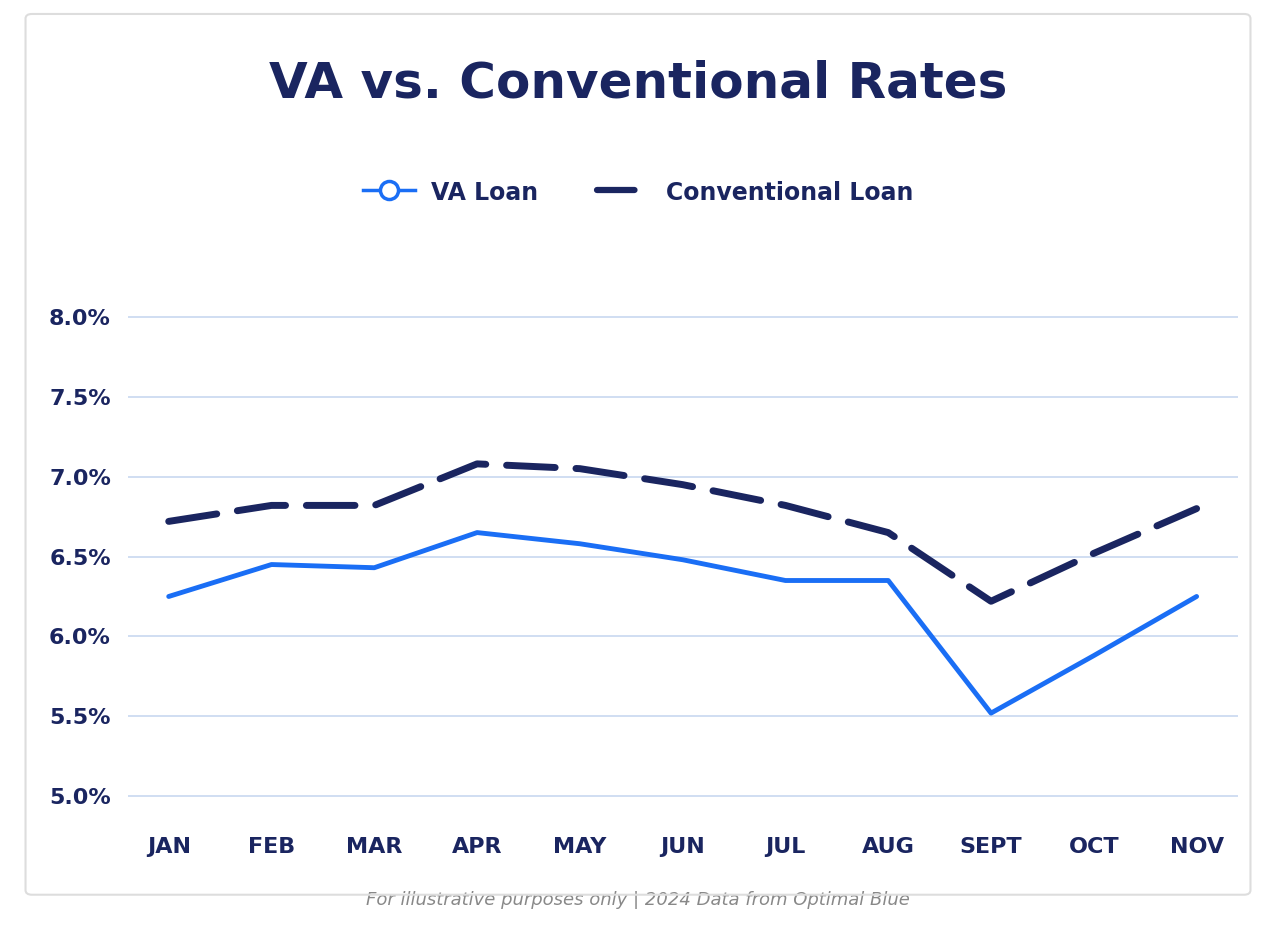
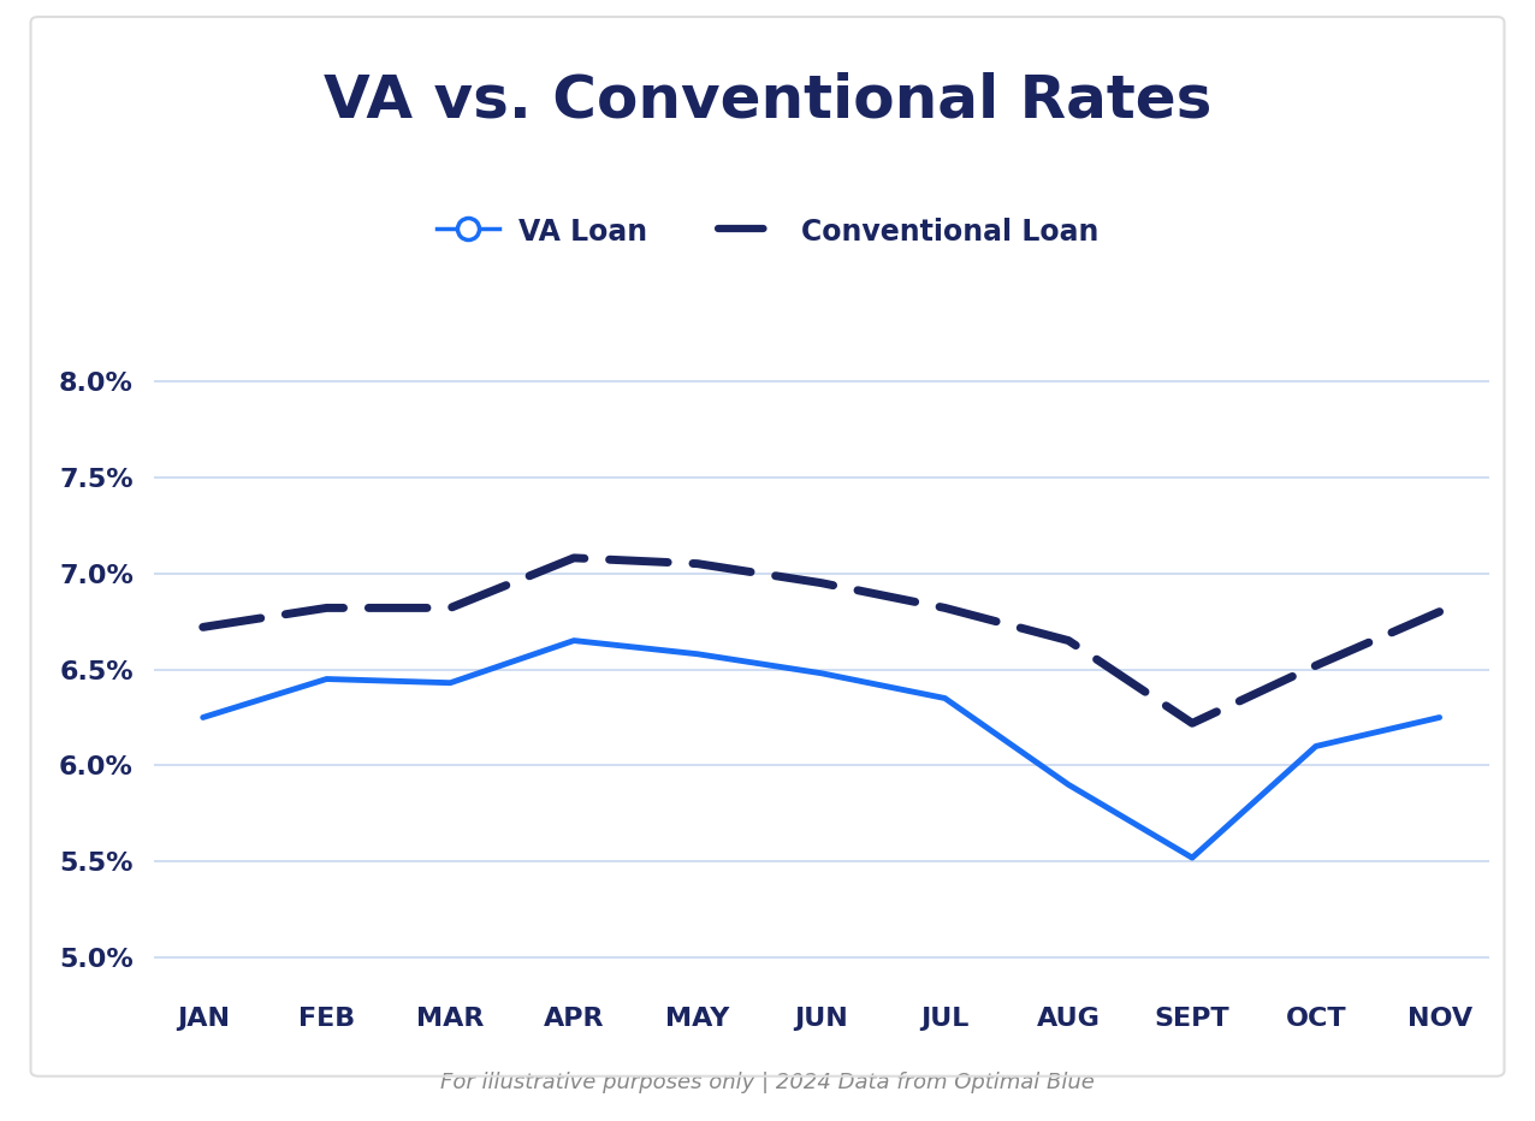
VA Loan/AUG: 6.35% -> 5.90%
VA Loan/OCT: 5.88% -> 6.10%
